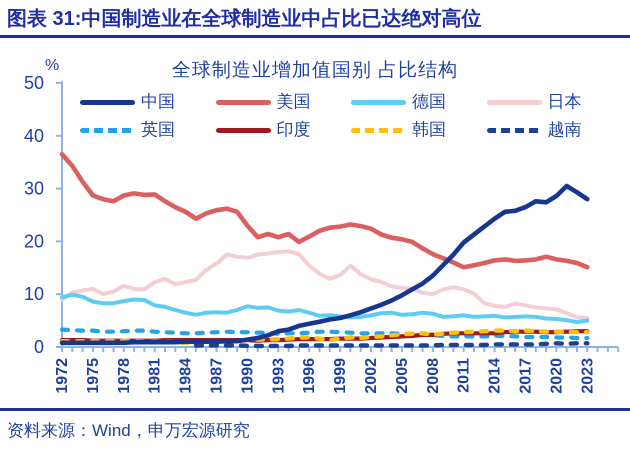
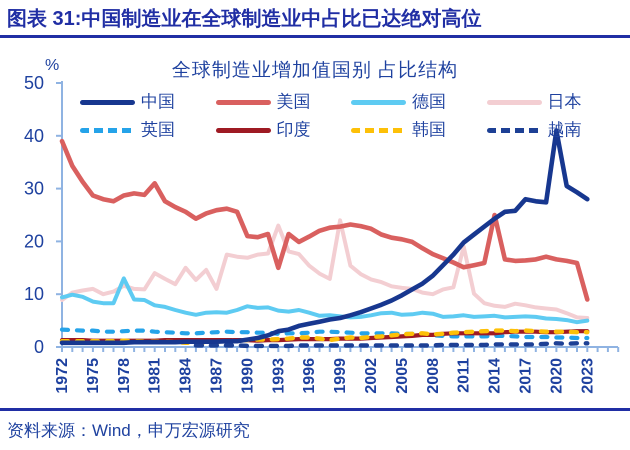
美国/1972: 36 -> 39
德国/1978: 9 -> 13
美国/1981: 29 -> 31
日本/1981: 12 -> 14
日本/1984: 12 -> 15
日本/1987: 16 -> 11
美国/1990: 23 -> 21
美国/1993: 21 -> 15
日本/1993: 18 -> 23
日本/1999: 14 -> 24
日本/2011: 11 -> 19
美国/2014: 16 -> 25
中国/2017: 26 -> 28
中国/2020: 29 -> 41
美国/2023: 15 -> 9
